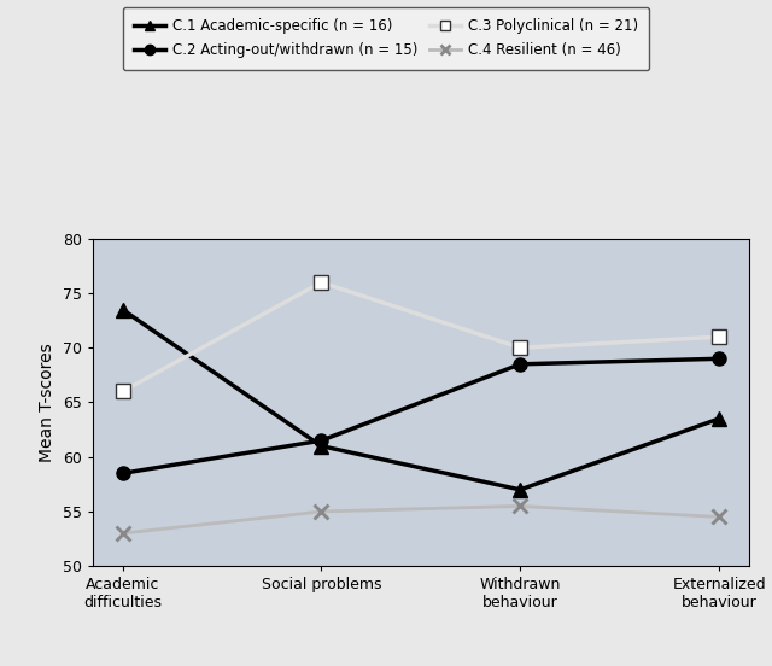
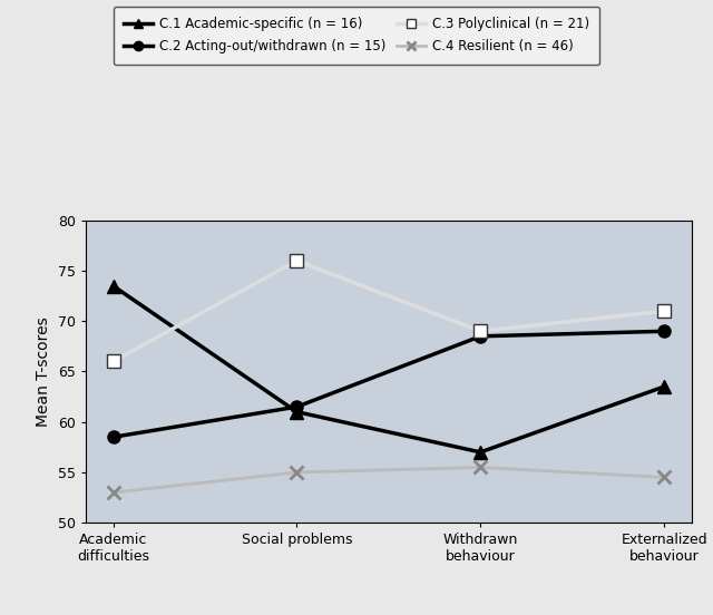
C.3 Polyclinical (n = 21)/Withdrawn behaviour: 70 -> 69
